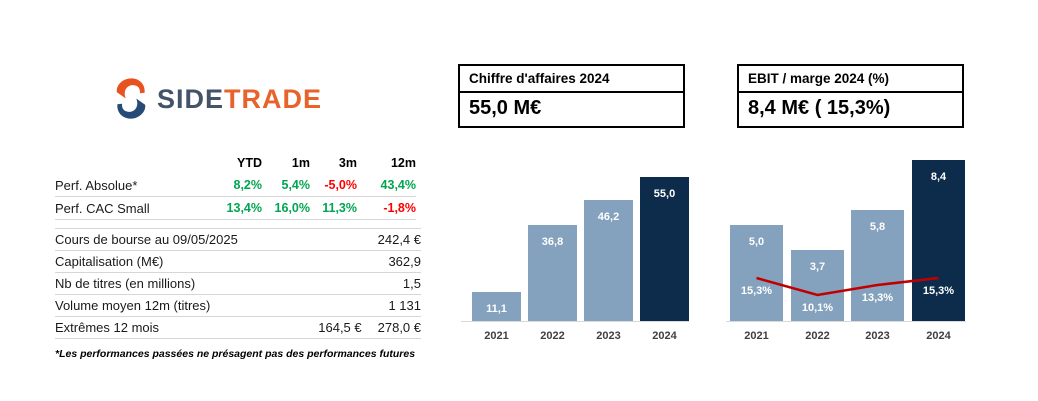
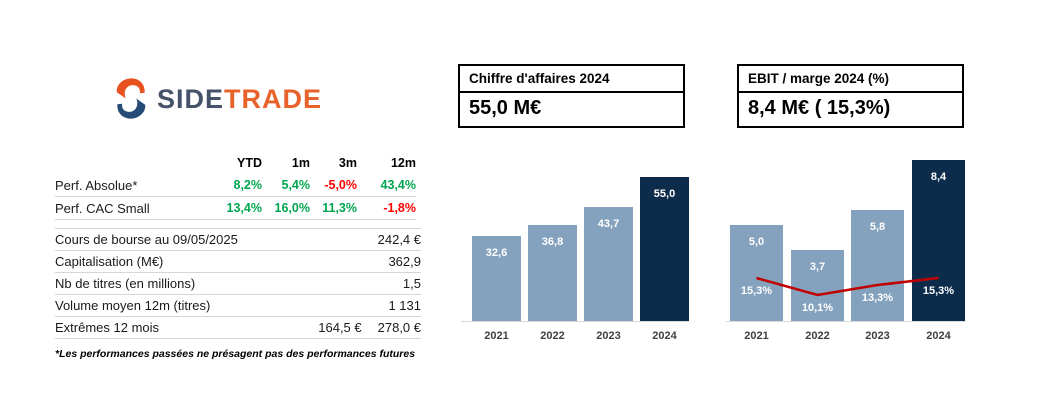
Chiffre d'affaires 2024/2021: 11,1 -> 32,6
Chiffre d'affaires 2024/2023: 46,2 -> 43,7
